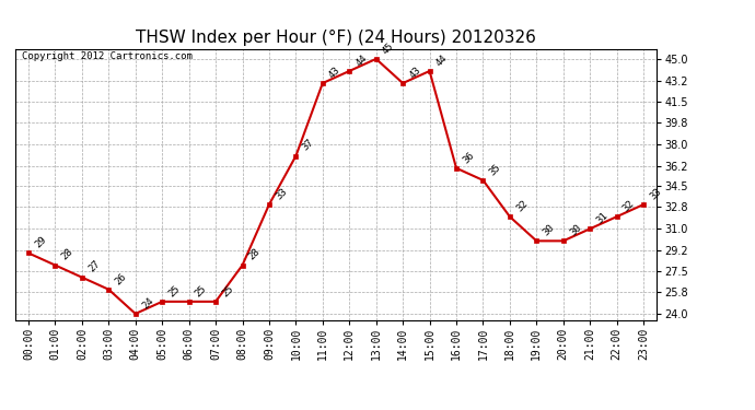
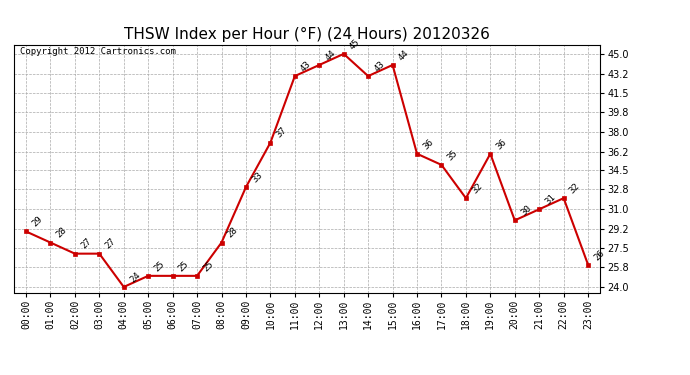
03:00: 26 -> 27
19:00: 30 -> 36
23:00: 33 -> 26
